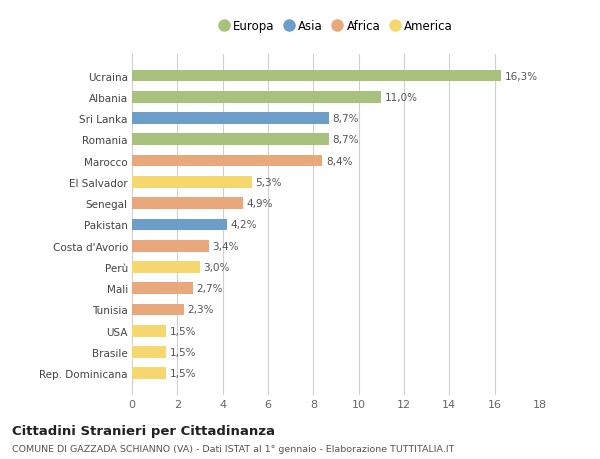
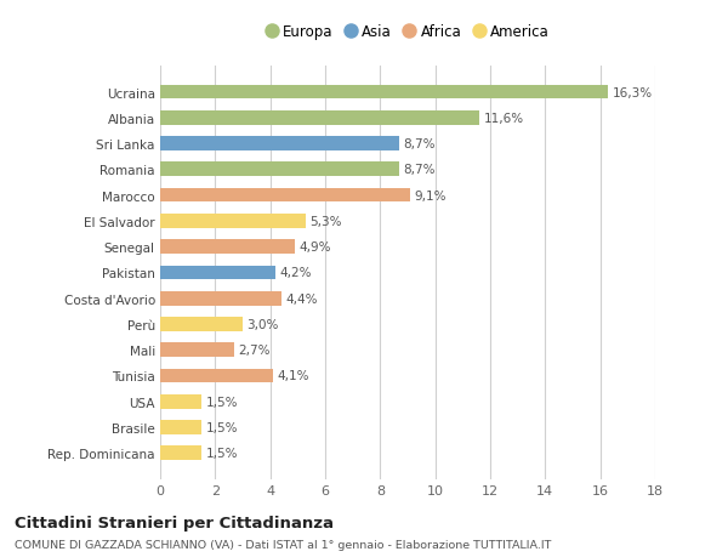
Albania: 11,0% -> 11,6%
Marocco: 8,4% -> 9,1%
Costa d'Avorio: 3,4% -> 4,4%
Tunisia: 2,3% -> 4,1%
